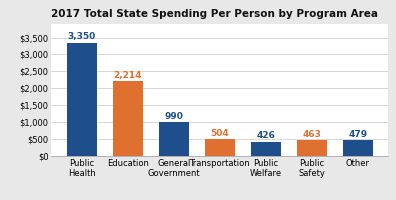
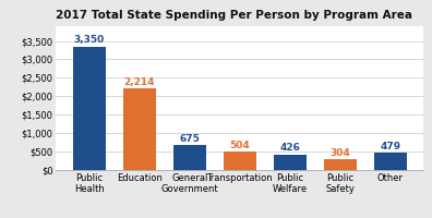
General Government: 990 -> 675
Public Safety: 463 -> 304
